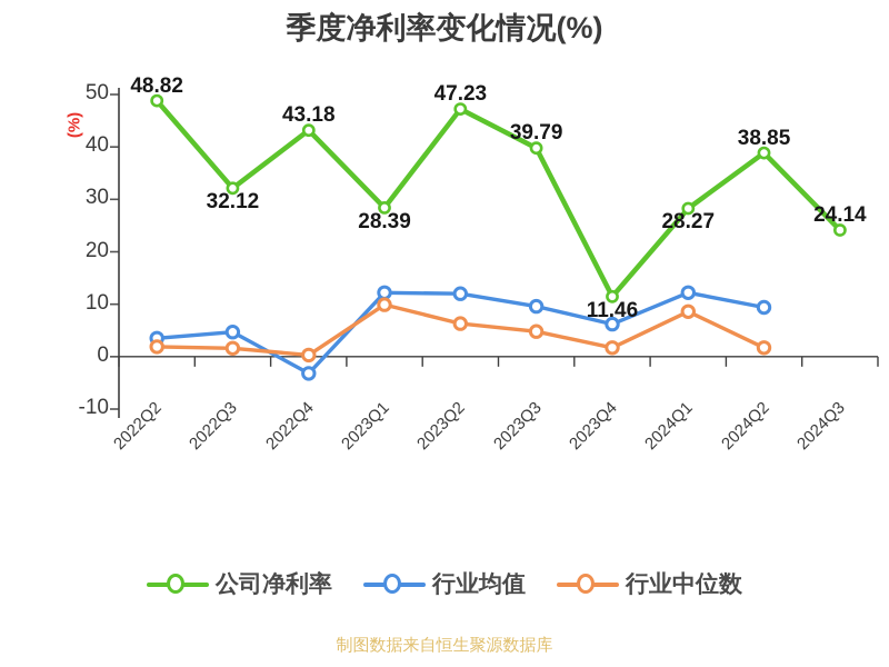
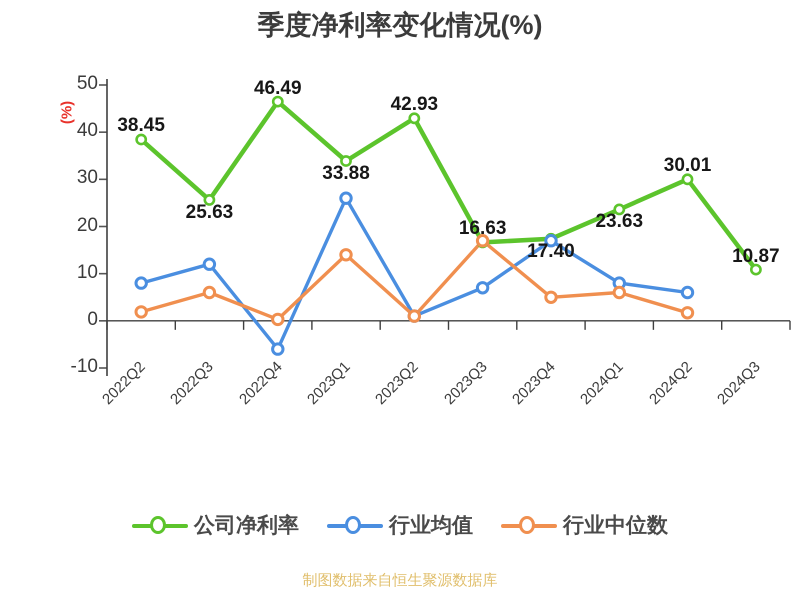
公司净利率/2022Q2: 48.82 -> 38.45
行业均值/2022Q2: 4 -> 8
公司净利率/2022Q3: 32.12 -> 25.63
行业均值/2022Q3: 5 -> 12
行业中位数/2022Q3: 2 -> 6
公司净利率/2022Q4: 43.18 -> 46.49
行业均值/2022Q4: -3 -> -6
公司净利率/2023Q1: 28.39 -> 33.88
行业均值/2023Q1: 12 -> 26
行业中位数/2023Q1: 10 -> 14
公司净利率/2023Q2: 47.23 -> 42.93
行业均值/2023Q2: 12 -> 1
行业中位数/2023Q2: 6 -> 1
公司净利率/2023Q3: 39.79 -> 16.63
行业均值/2023Q3: 10 -> 7
行业中位数/2023Q3: 5 -> 17
公司净利率/2023Q4: 11.46 -> 17.40
行业均值/2023Q4: 6 -> 17
行业中位数/2023Q4: 2 -> 5
公司净利率/2024Q1: 28.27 -> 23.63
行业均值/2024Q1: 12 -> 8
行业中位数/2024Q1: 9 -> 6
公司净利率/2024Q2: 38.85 -> 30.01
行业均值/2024Q2: 9 -> 6
公司净利率/2024Q3: 24.14 -> 10.87
